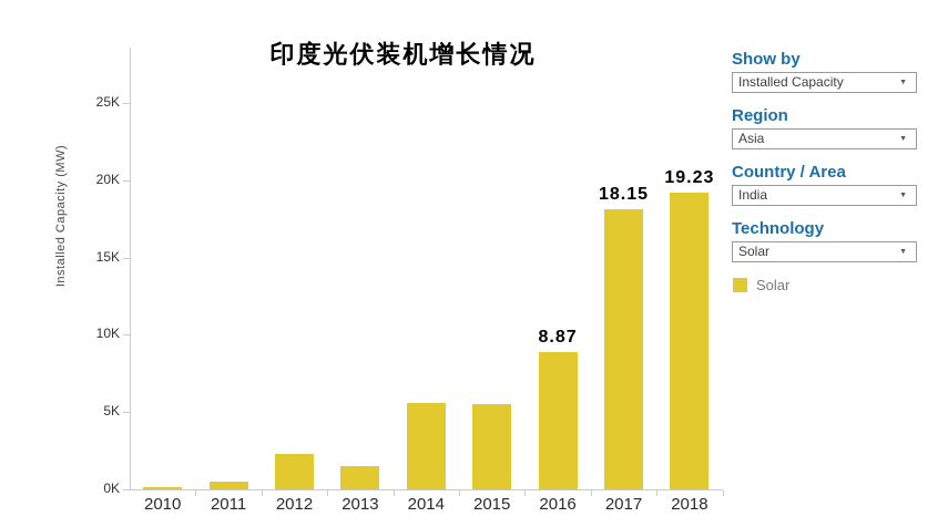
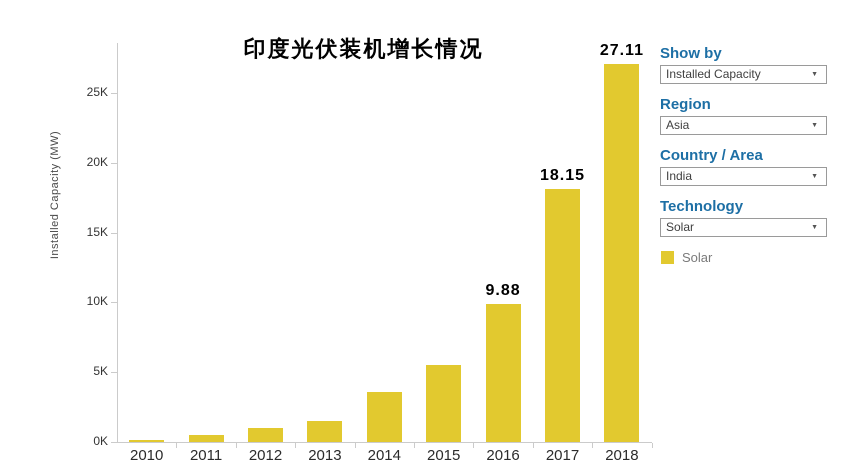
2012: 2.3K -> 1.0K
2014: 5.6K -> 3.6K
2016: 8.87 -> 9.88
2018: 19.23 -> 27.11
